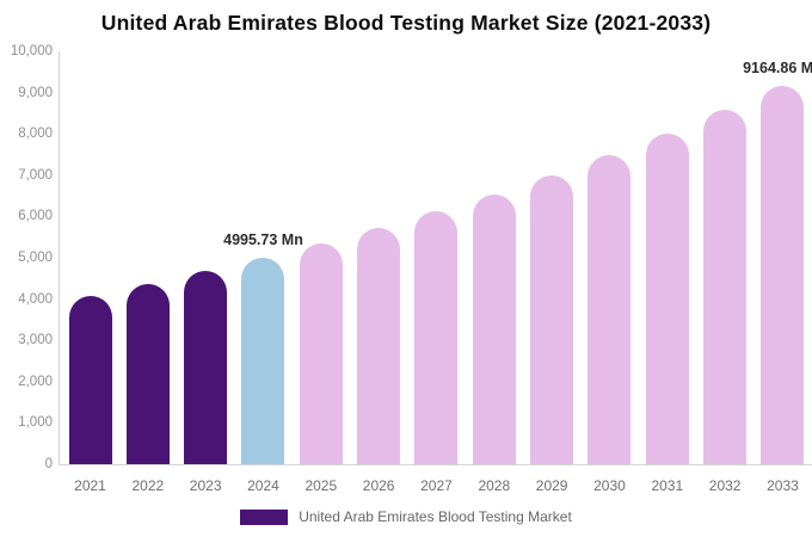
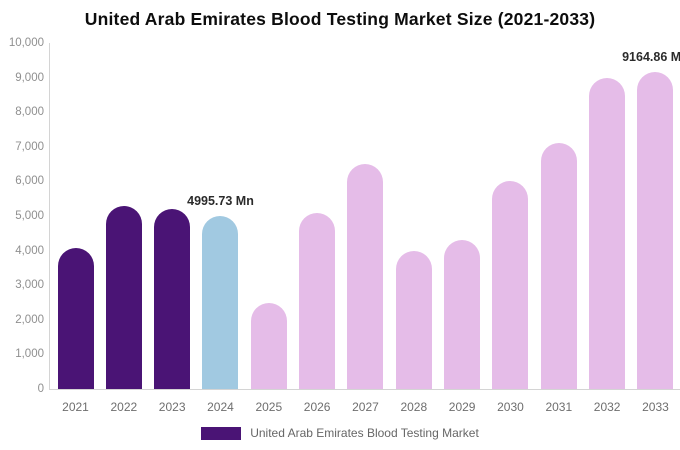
2022: 4400 -> 5300
2023: 4700 -> 5200
2025: 5300 -> 2500
2026: 5700 -> 5100
2027: 6100 -> 6500
2028: 6500 -> 4000
2029: 7000 -> 4300
2030: 7500 -> 6000
2031: 8000 -> 7100
2032: 8600 -> 9000
